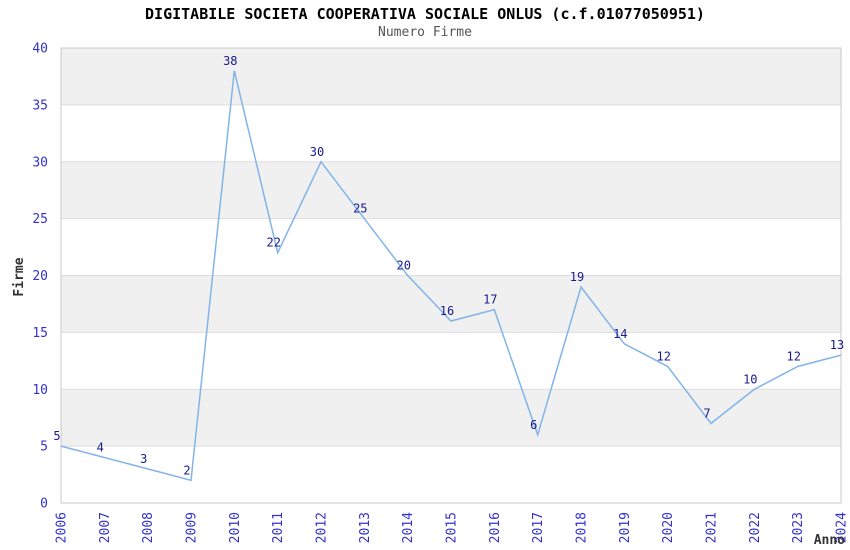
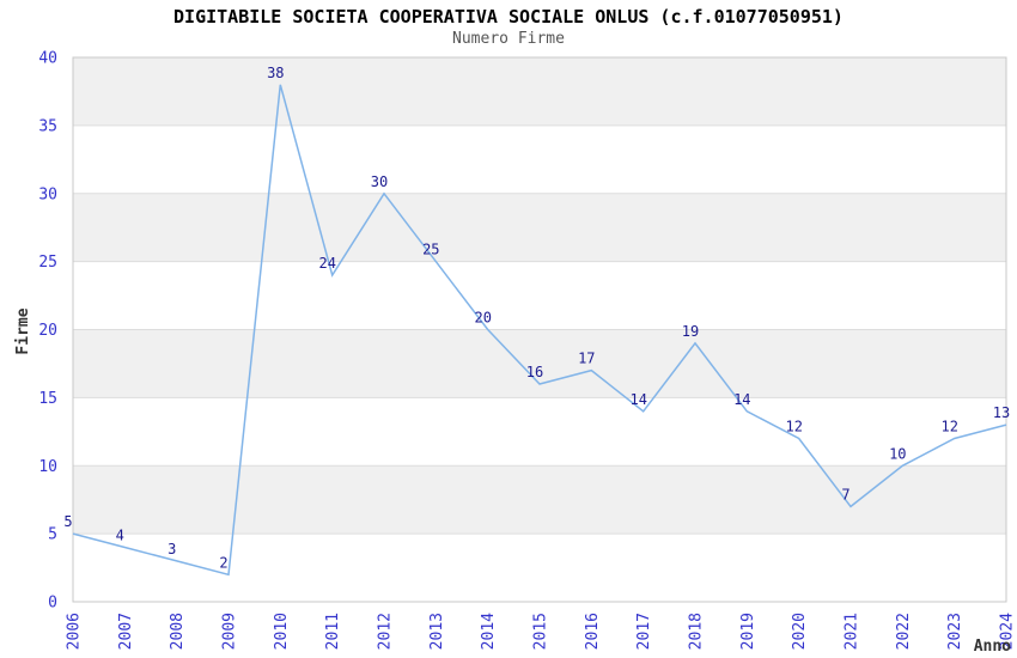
2011: 22 -> 24
2017: 6 -> 14
